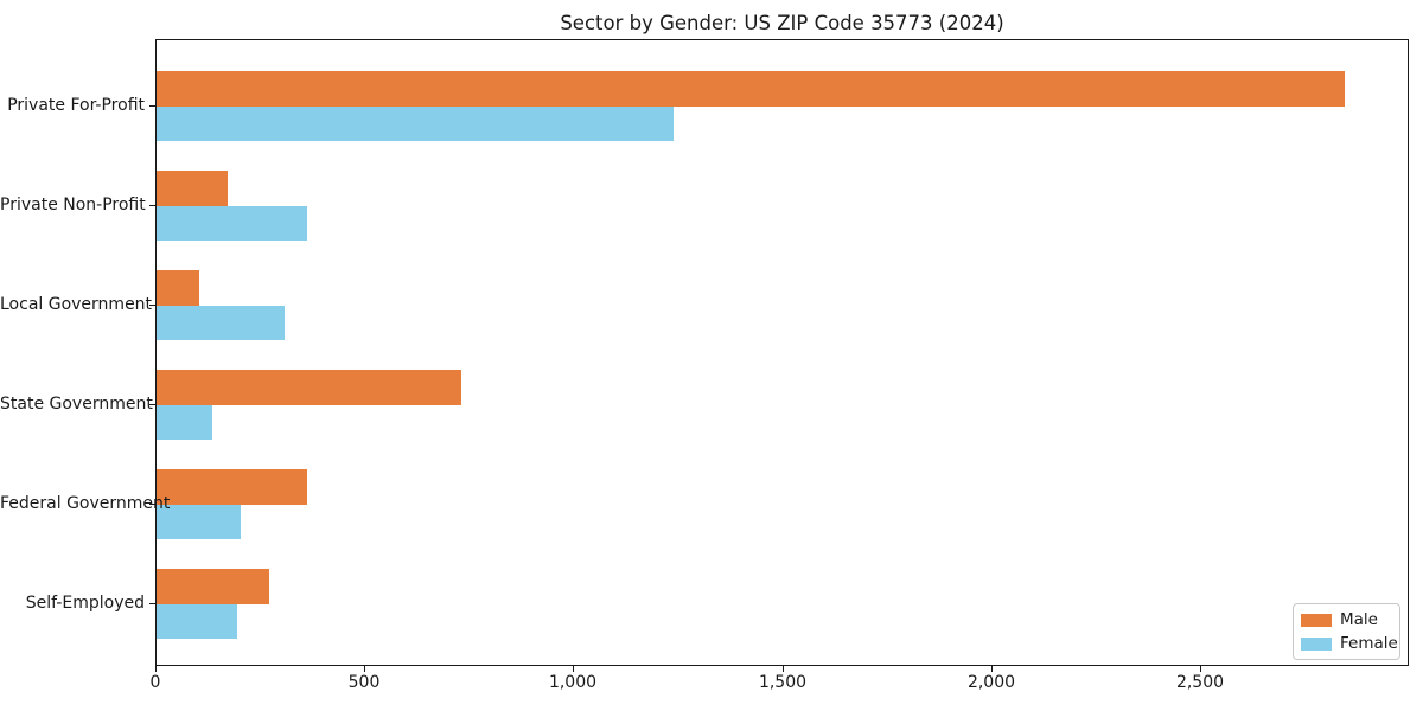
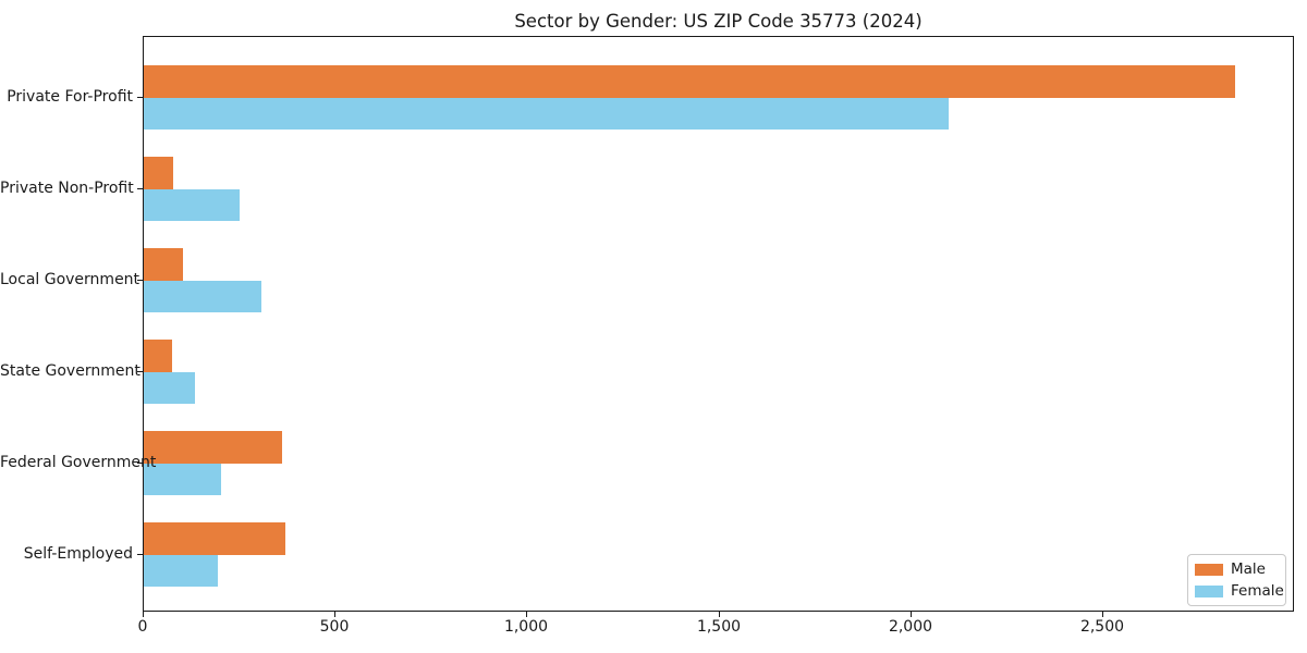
Female/Private For-Profit: 1240 -> 2100
Male/Private Non-Profit: 170 -> 80
Female/Private Non-Profit: 360 -> 250
Male/State Government: 730 -> 70
Male/Self-Employed: 270 -> 370
